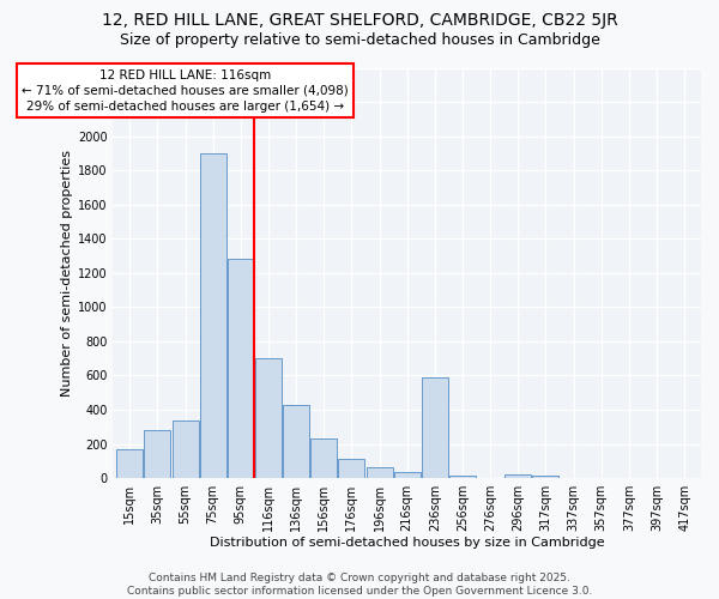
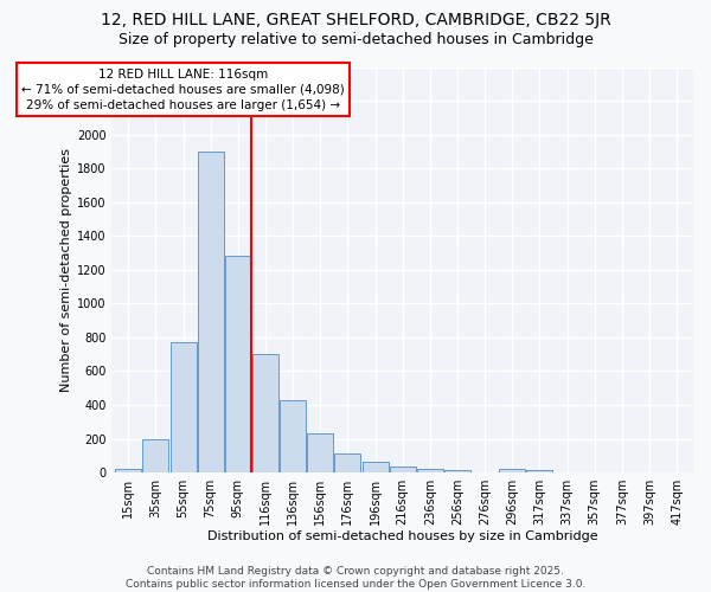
15sqm: 170 -> 20
35sqm: 280 -> 200
55sqm: 340 -> 770
236sqm: 590 -> 20
